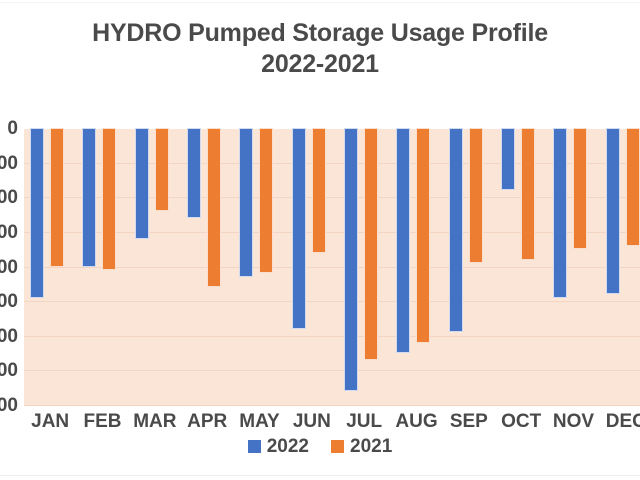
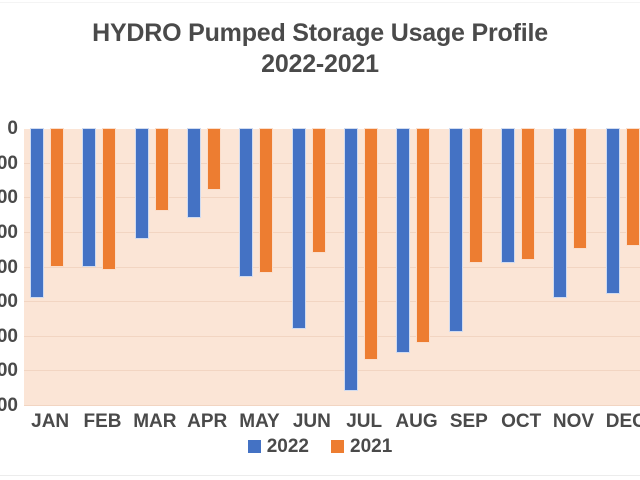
2021/APR: -2300 -> -900
2022/OCT: -900 -> -2000
